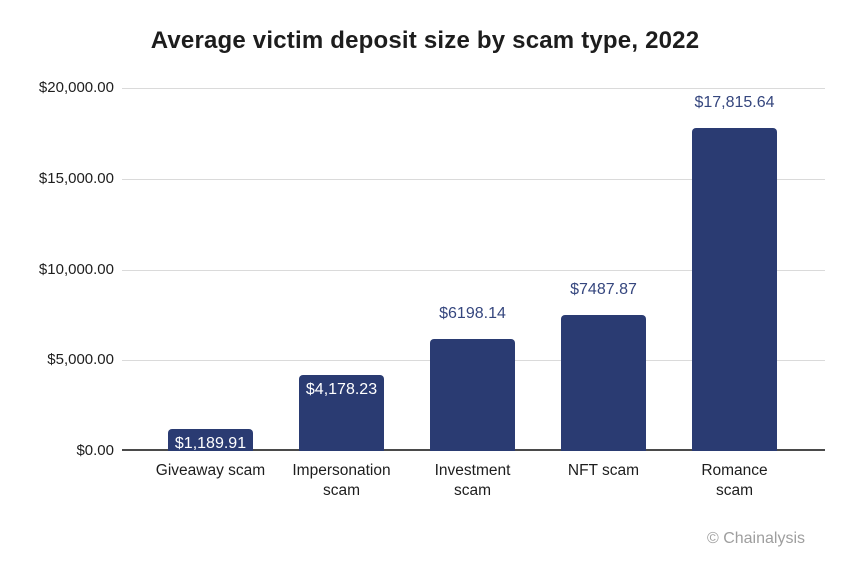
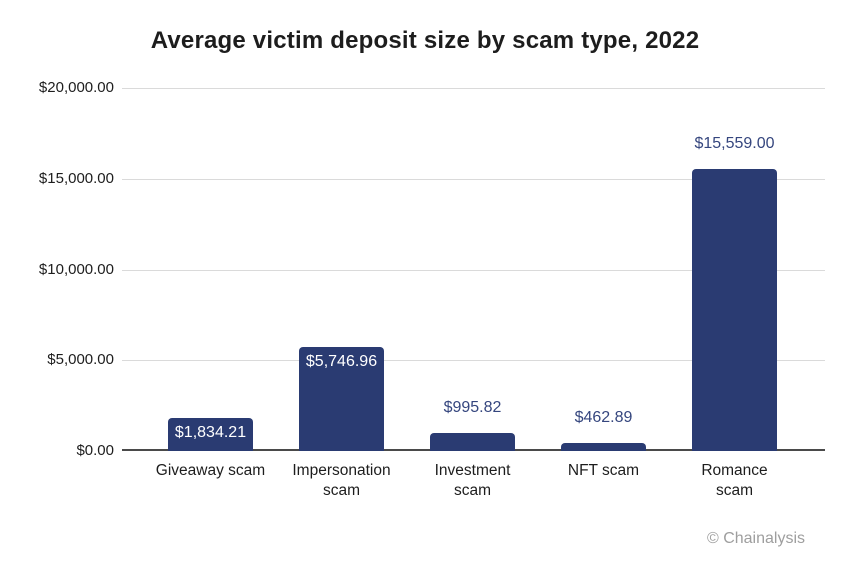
Giveaway scam: $1,189.91 -> $1,834.21
Impersonation scam: $4,178.23 -> $5,746.96
Investment scam: $6198.14 -> $995.82
NFT scam: $7487.87 -> $462.89
Romance scam: $17,815.64 -> $15,559.00
